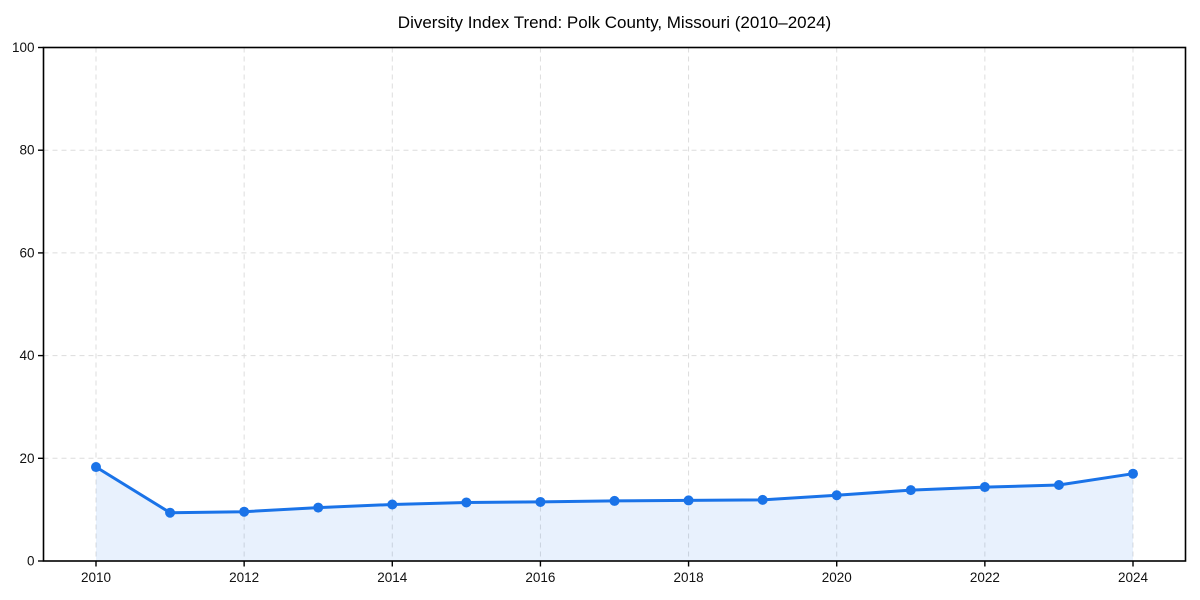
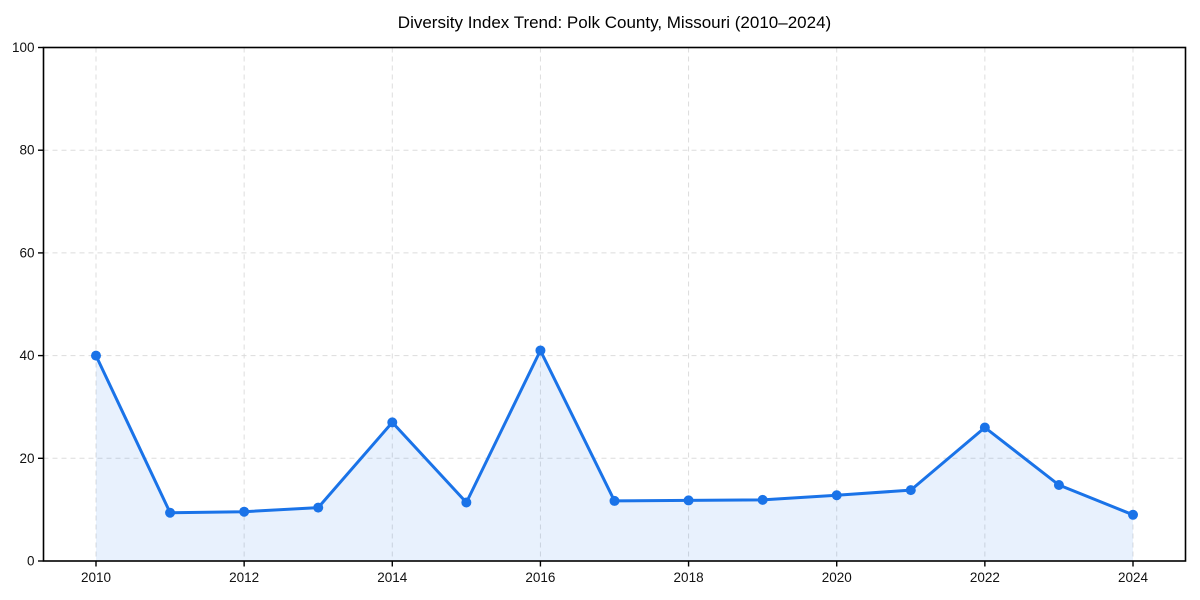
2010: 18 -> 40
2014: 11 -> 27
2016: 12 -> 41
2022: 14 -> 26
2024: 17 -> 9
